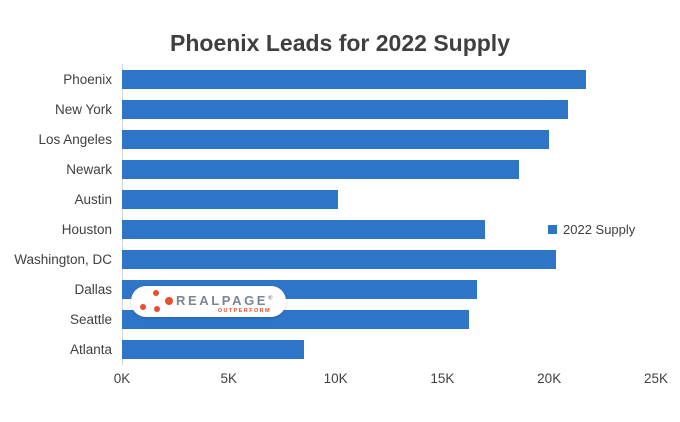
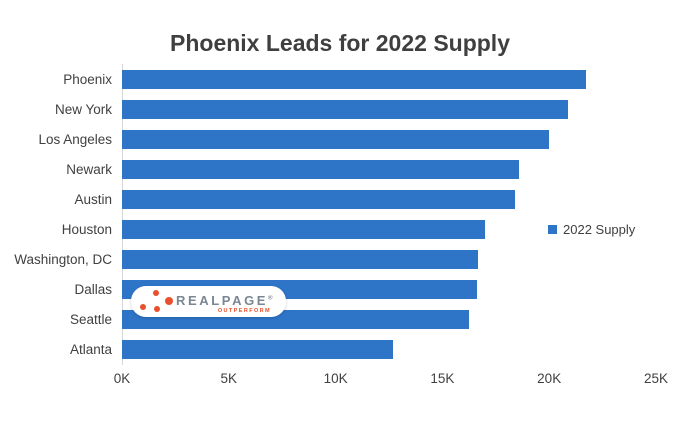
Austin: 10.1K -> 18.4K
Washington, DC: 20.3K -> 16.6K
Atlanta: 8.5K -> 12.7K
